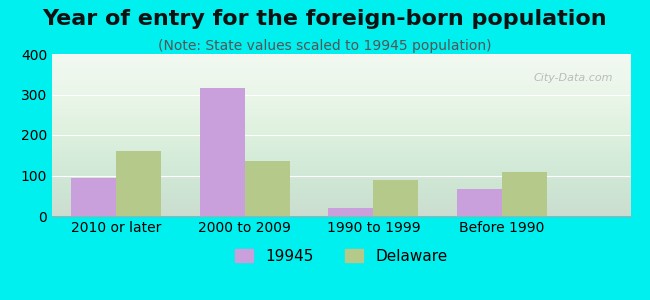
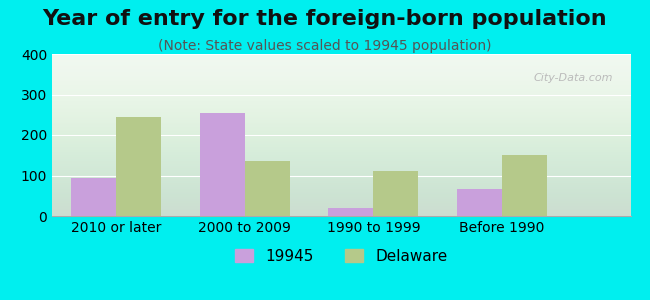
Delaware/2010 or later: 160 -> 245
19945/2000 to 2009: 315 -> 255
Delaware/1990 to 1999: 90 -> 110
Delaware/Before 1990: 108 -> 150
